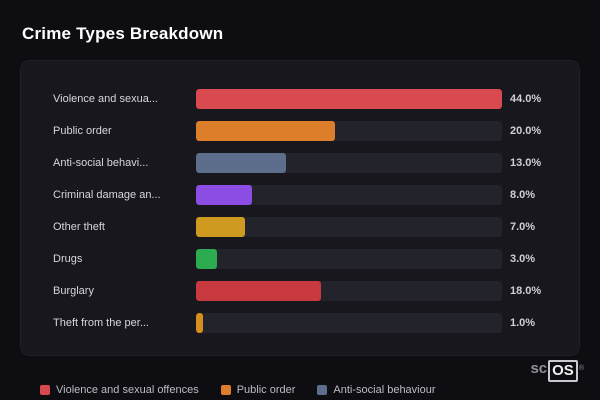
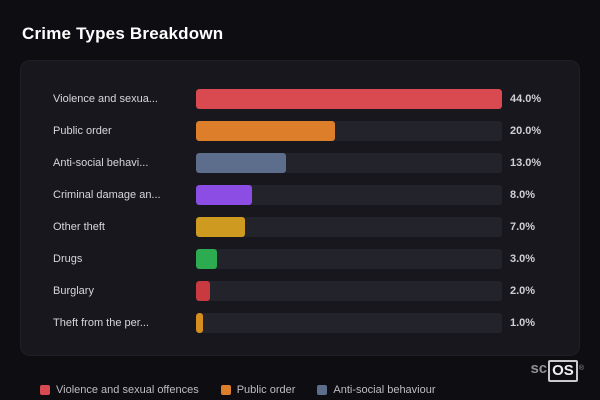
Burglary: 18.0% -> 2.0%
